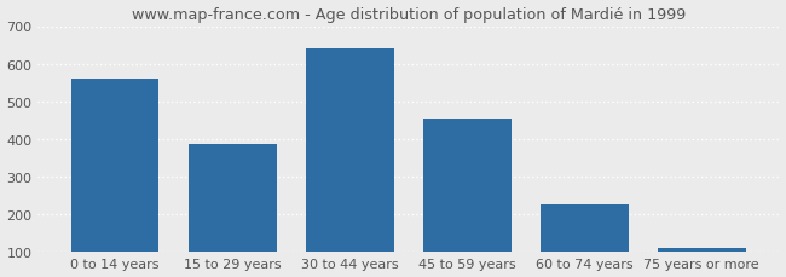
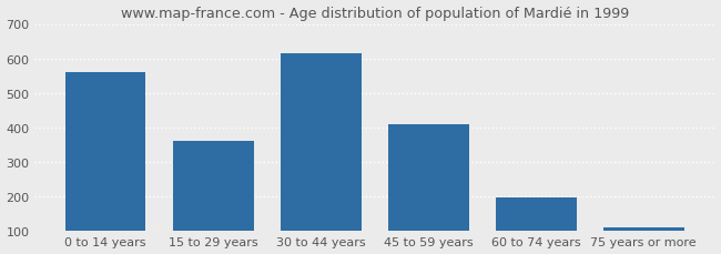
15 to 29 years: 385 -> 360
30 to 44 years: 640 -> 615
45 to 59 years: 455 -> 410
60 to 74 years: 225 -> 195
